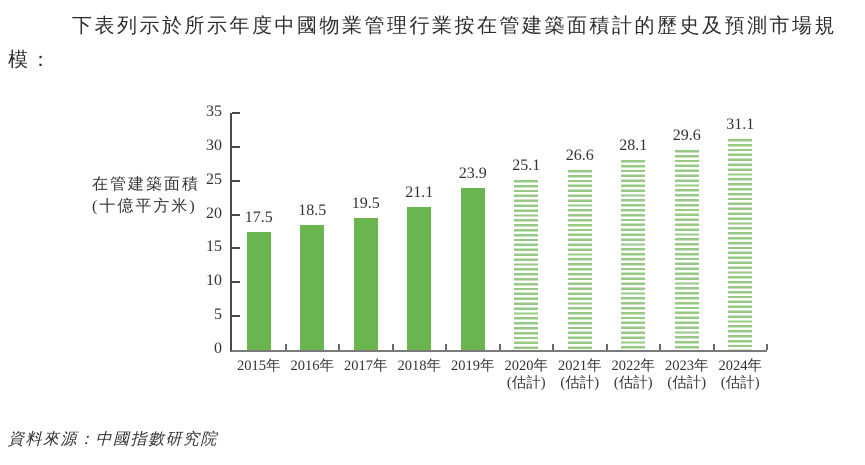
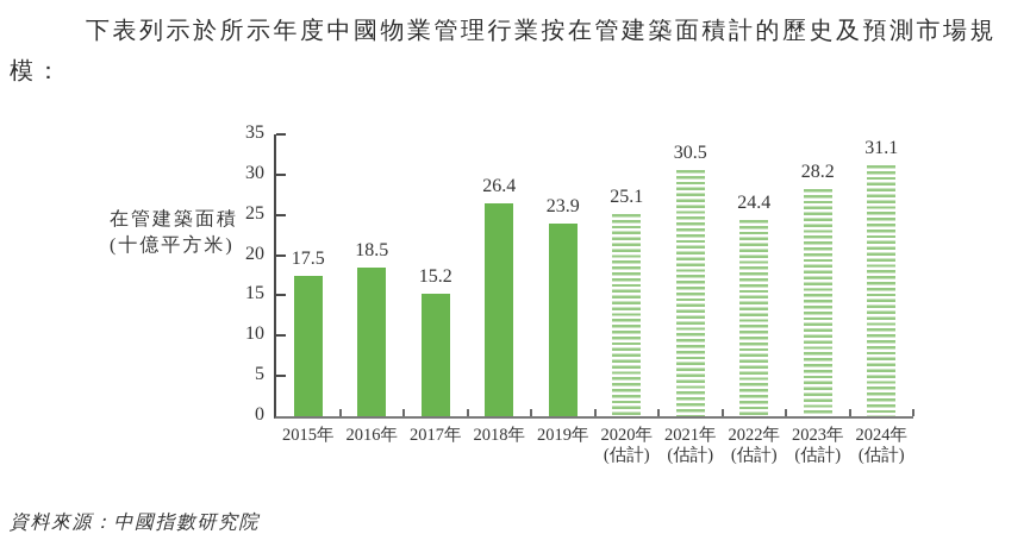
2017年: 19.5 -> 15.2
2018年: 21.1 -> 26.4
2021年: 26.6 -> 30.5
2022年: 28.1 -> 24.4
2023年: 29.6 -> 28.2
